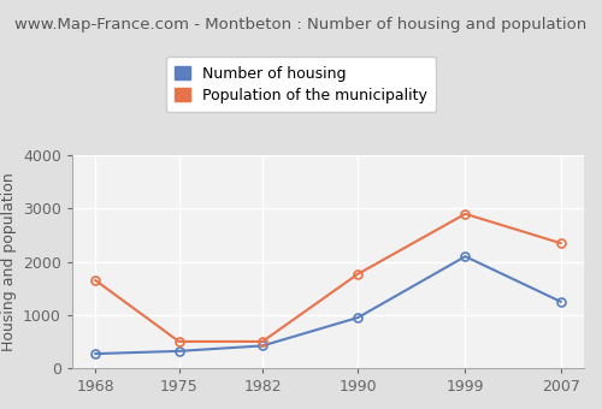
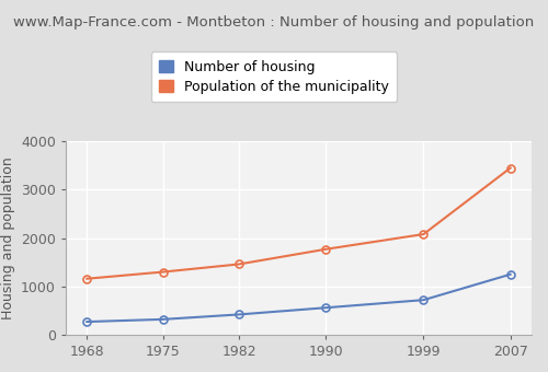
Population of the municipality/1968: 1650 -> 1160
Population of the municipality/1975: 500 -> 1300
Population of the municipality/1982: 500 -> 1460
Number of housing/1990: 950 -> 560
Number of housing/1999: 2100 -> 720
Population of the municipality/1999: 2900 -> 2080
Population of the municipality/2007: 2350 -> 3450
